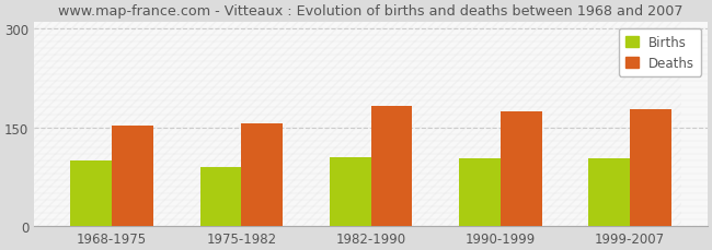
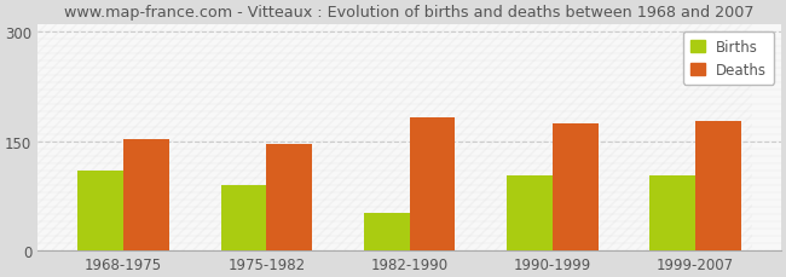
Births/1968-1975: 100 -> 110
Deaths/1975-1982: 156 -> 146
Births/1982-1990: 105 -> 52
